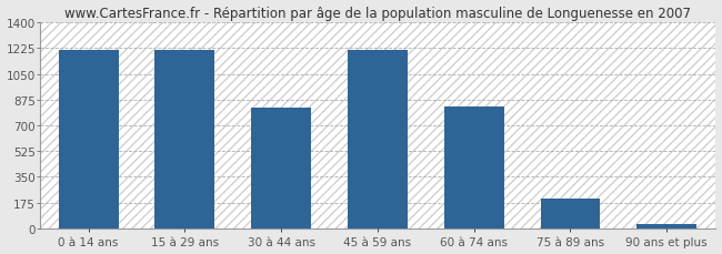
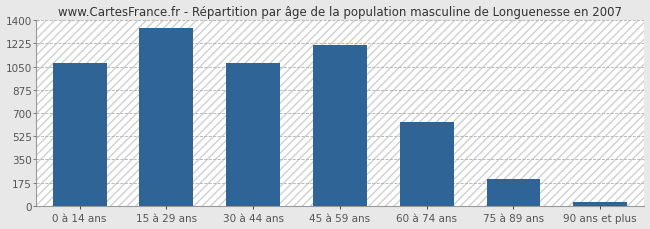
0 à 14 ans: 1210 -> 1080
15 à 29 ans: 1210 -> 1340
30 à 44 ans: 820 -> 1080
60 à 74 ans: 830 -> 630
